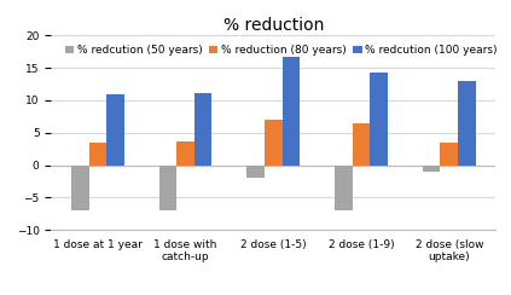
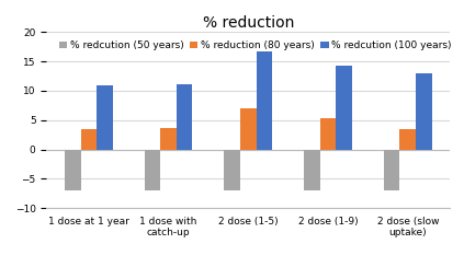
% redcution (50 years)/2 dose (1-5): -2 -> -7
% reduction (80 years)/2 dose (1-9): 6.4 -> 5.3
% redcution (50 years)/2 dose (slow uptake): -1 -> -7
